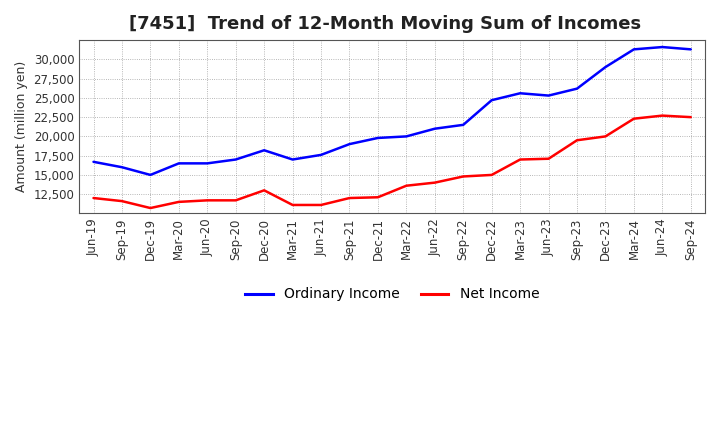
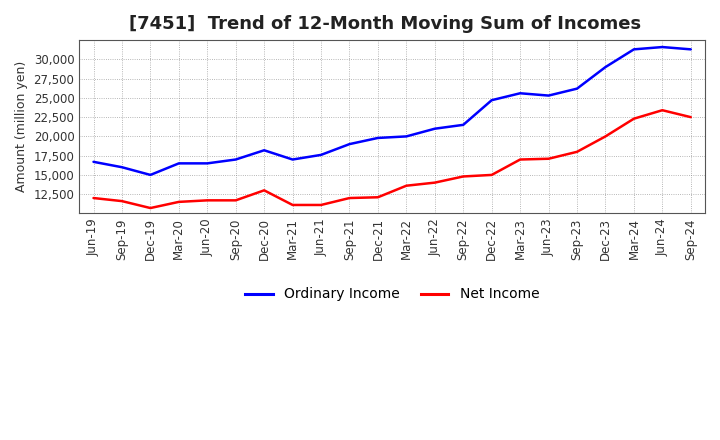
Net Income/Sep-23: 19,500 -> 18,000
Net Income/Jun-24: 22,700 -> 23,400
